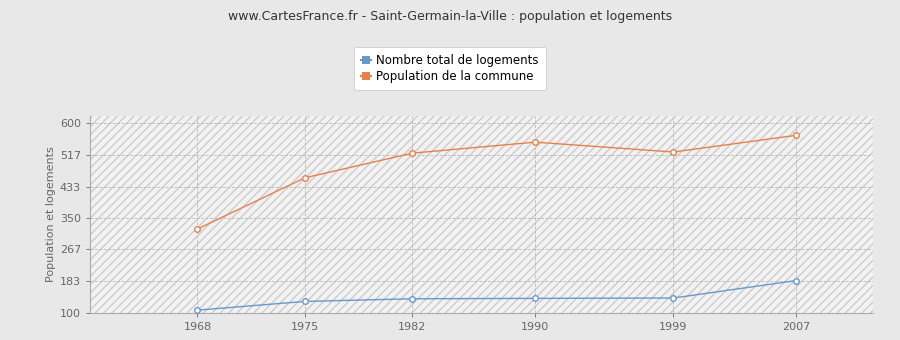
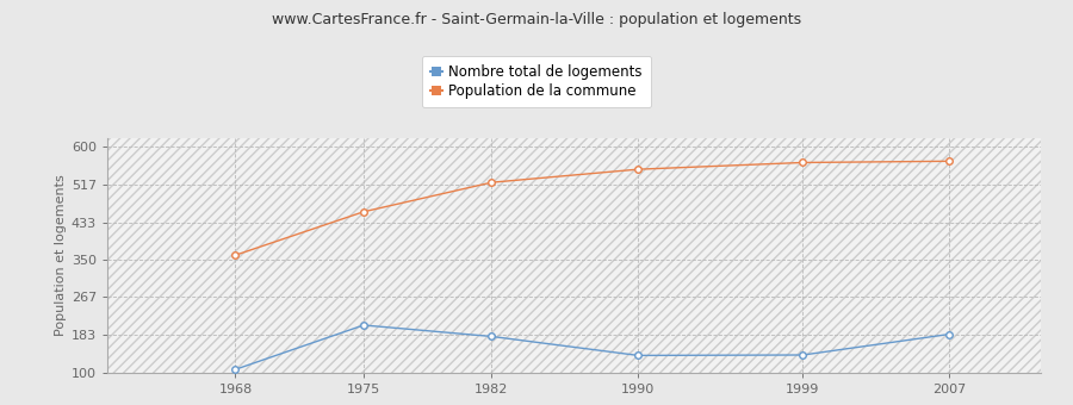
Population de la commune/1968: 321 -> 360
Nombre total de logements/1975: 130 -> 205
Nombre total de logements/1982: 137 -> 180
Population de la commune/1999: 524 -> 565
